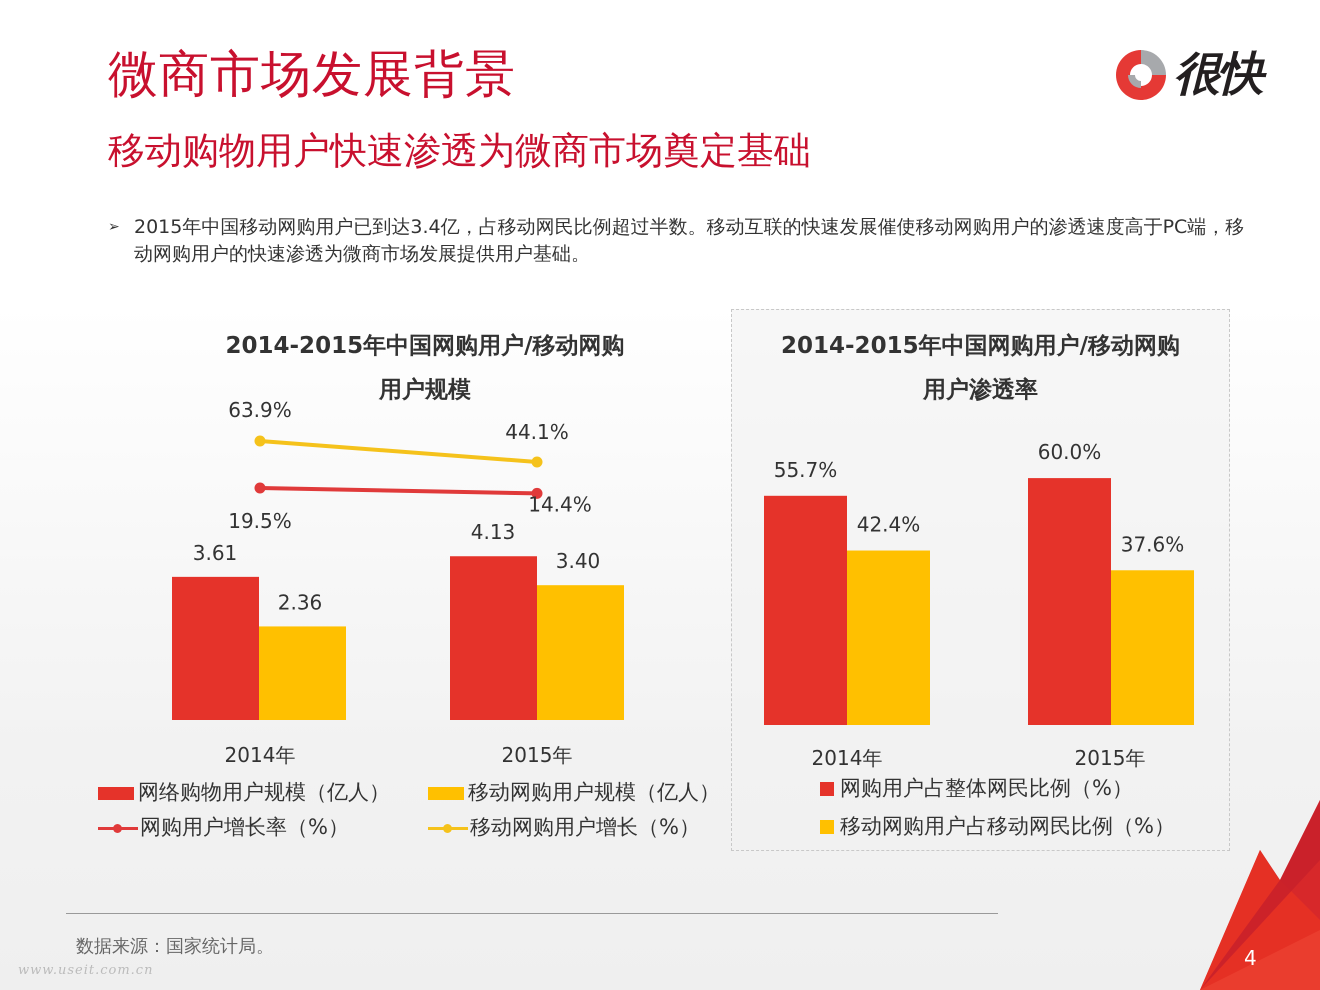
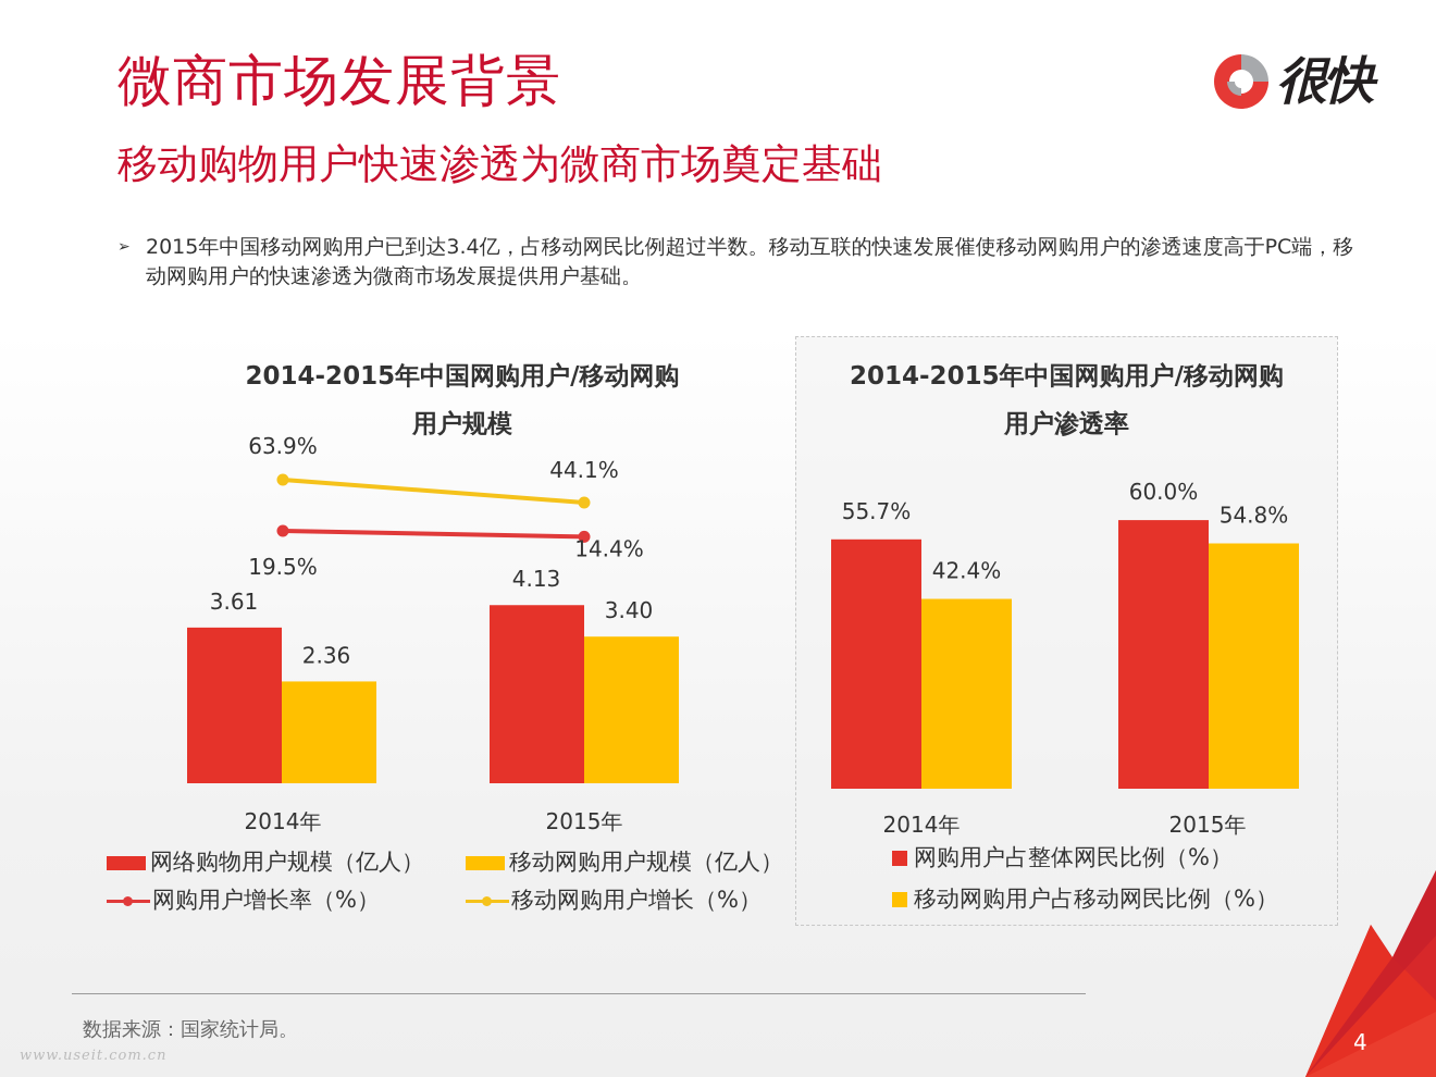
2014-2015年中国网购用户/移动网购用户渗透率/移动网购用户占移动网民比例（%）/2015年: 37.6% -> 54.8%
